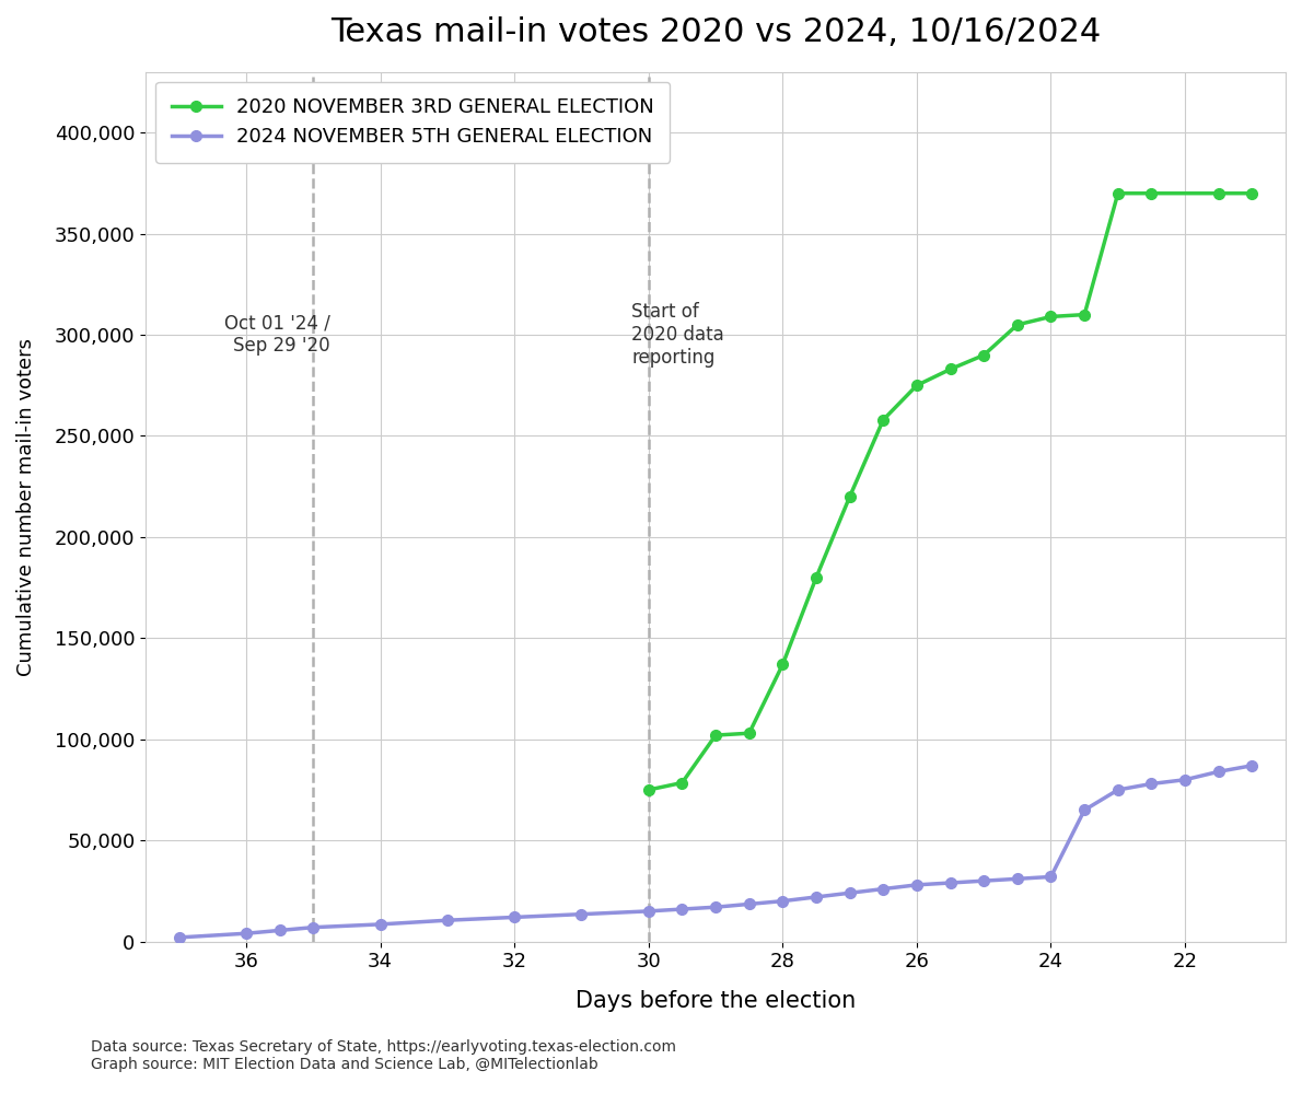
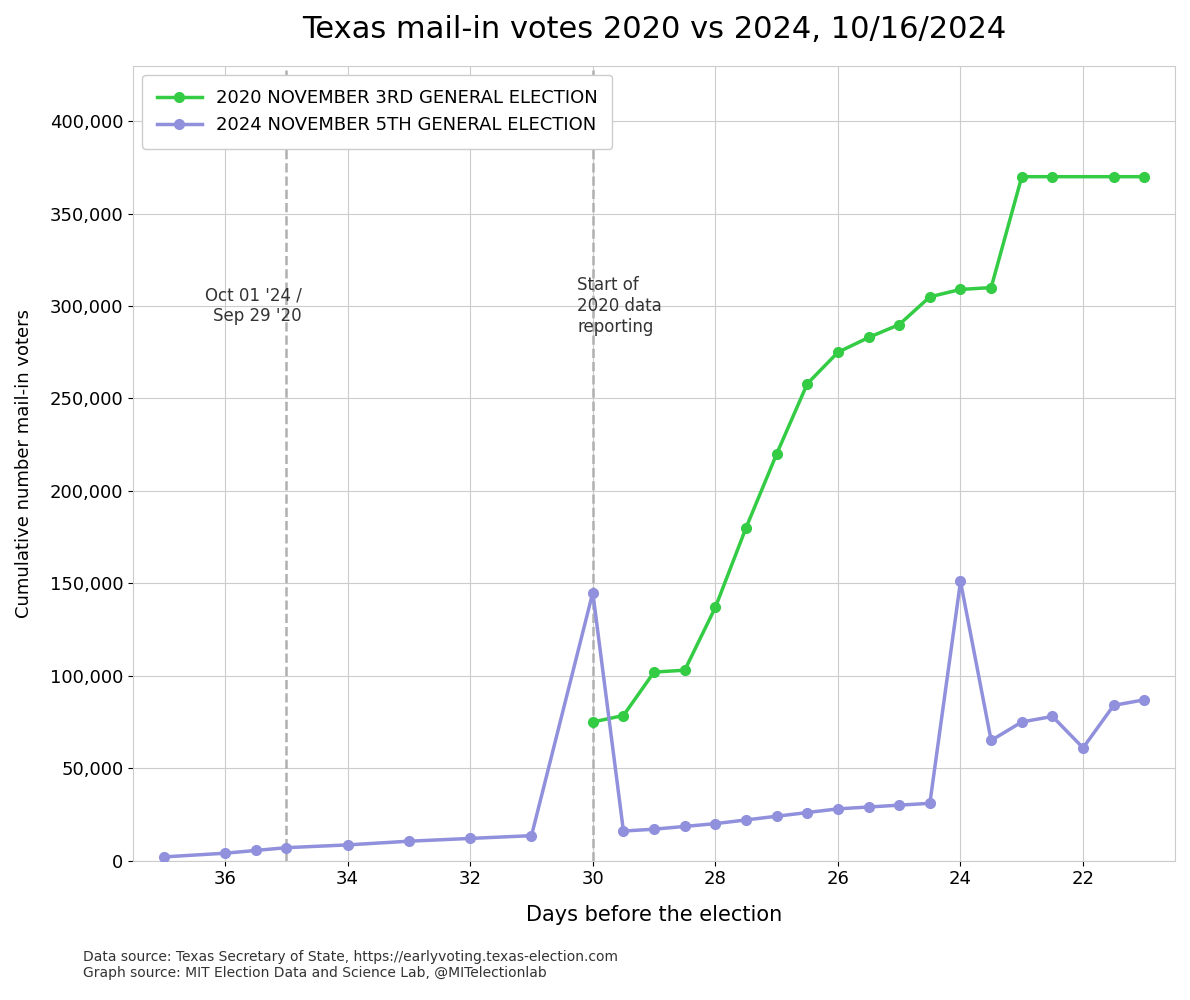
2024 NOVEMBER 5TH GENERAL ELECTION/30: 15,000 -> 145,000
2024 NOVEMBER 5TH GENERAL ELECTION/24: 32,000 -> 151,000
2024 NOVEMBER 5TH GENERAL ELECTION/22: 80,000 -> 61,000
